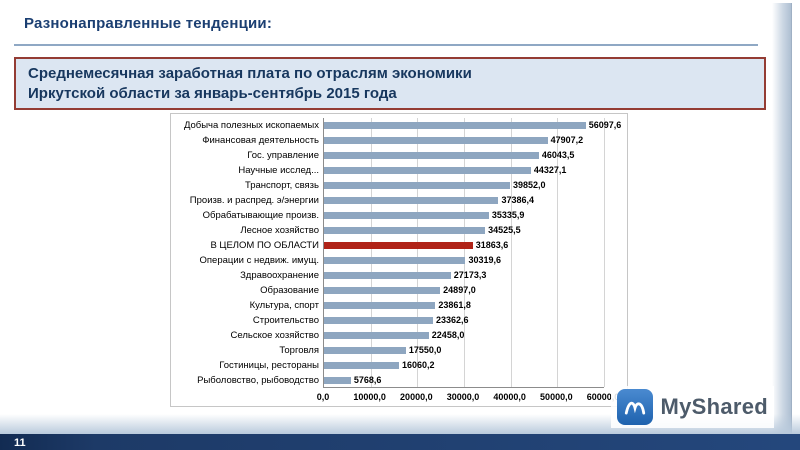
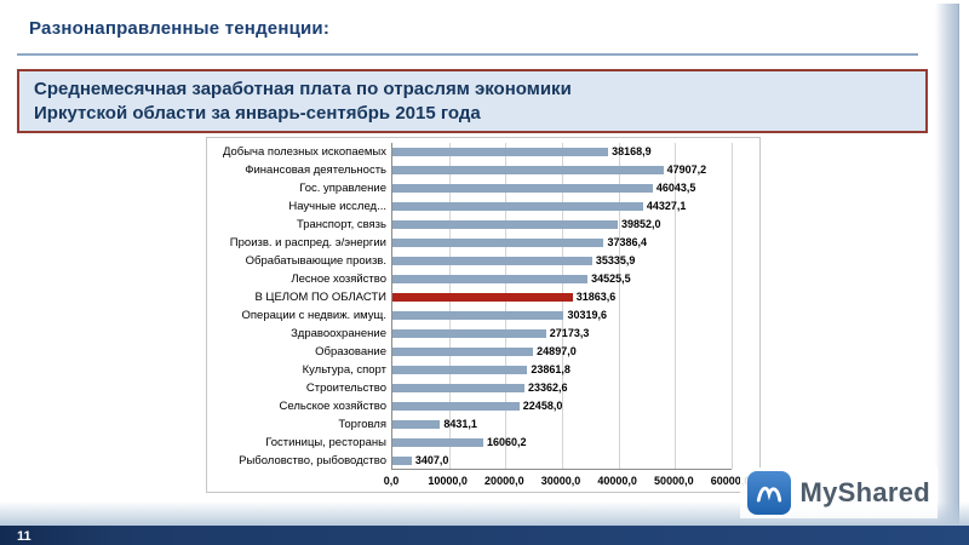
Добыча полезных ископаемых: 56097,6 -> 38168,9
Торговля: 17550,0 -> 8431,1
Рыболовство, рыбоводство: 5768,6 -> 3407,0
